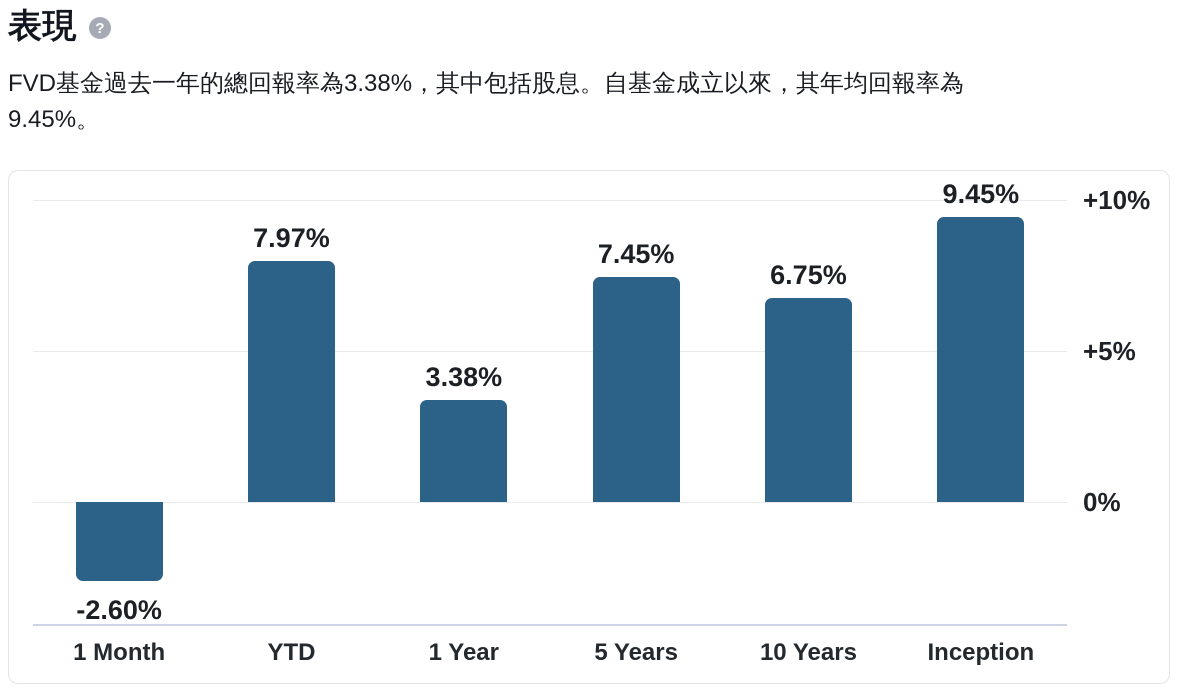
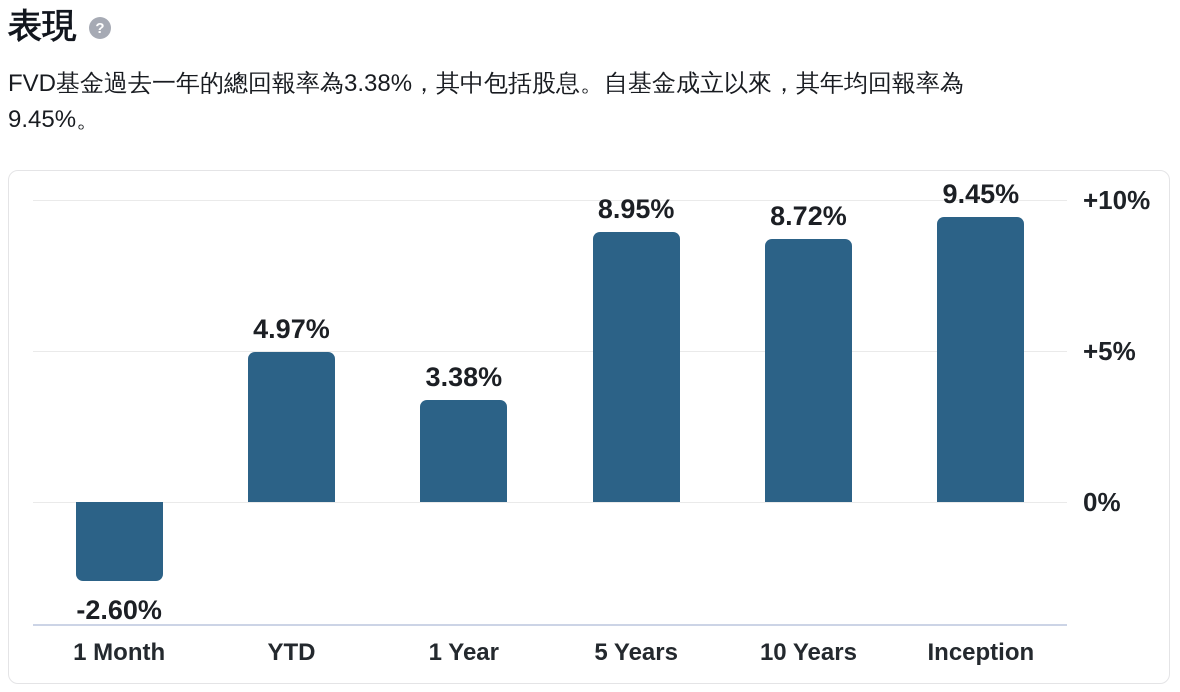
YTD: 7.97% -> 4.97%
5 Years: 7.45% -> 8.95%
10 Years: 6.75% -> 8.72%
